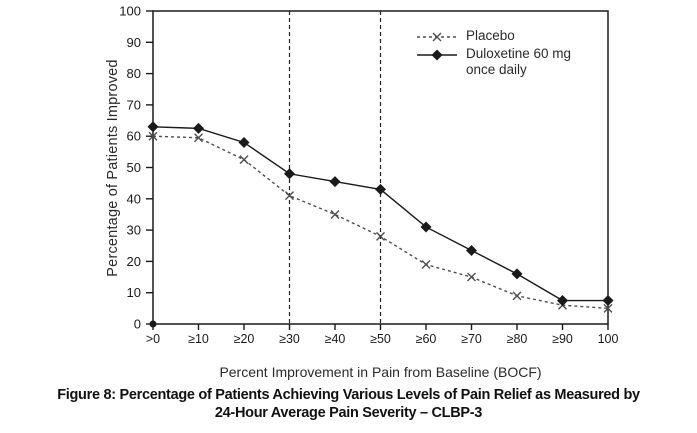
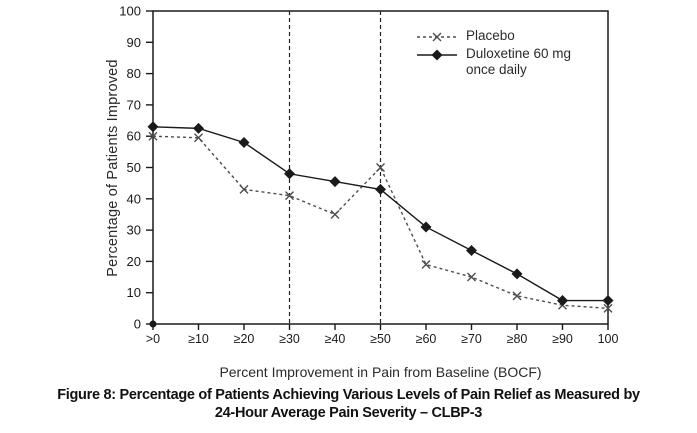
Placebo/≥20: 52 -> 43
Placebo/≥50: 28 -> 50
